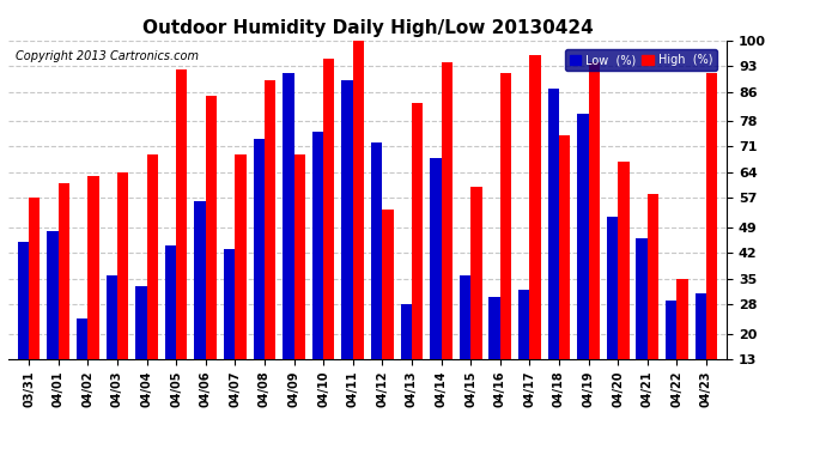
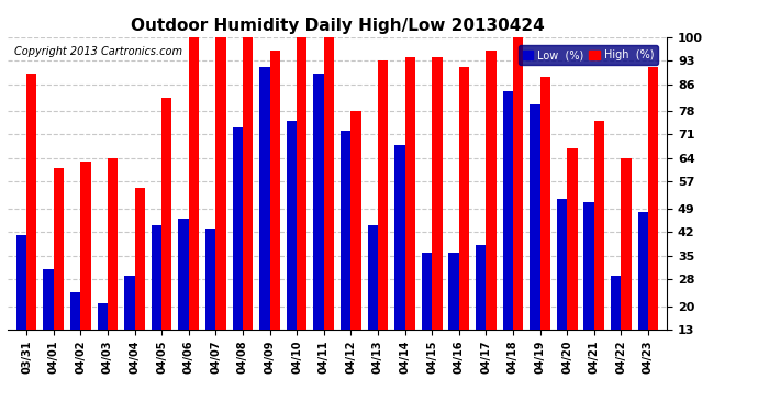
Low (%)/03/31: 45 -> 41
High (%)/03/31: 57 -> 89
Low (%)/04/01: 48 -> 31
Low (%)/04/03: 36 -> 21
Low (%)/04/04: 33 -> 29
High (%)/04/04: 69 -> 55
High (%)/04/05: 92 -> 82
Low (%)/04/06: 56 -> 46
High (%)/04/06: 85 -> 100
High (%)/04/07: 69 -> 100
High (%)/04/08: 89 -> 100
High (%)/04/09: 69 -> 96
High (%)/04/10: 95 -> 100
High (%)/04/12: 54 -> 78
Low (%)/04/13: 28 -> 44
High (%)/04/13: 83 -> 93
High (%)/04/15: 60 -> 94
Low (%)/04/16: 30 -> 36
Low (%)/04/17: 32 -> 38
Low (%)/04/18: 87 -> 84
High (%)/04/18: 74 -> 100
High (%)/04/19: 94 -> 88
Low (%)/04/21: 46 -> 51
High (%)/04/21: 58 -> 75
High (%)/04/22: 35 -> 64
Low (%)/04/23: 31 -> 48
